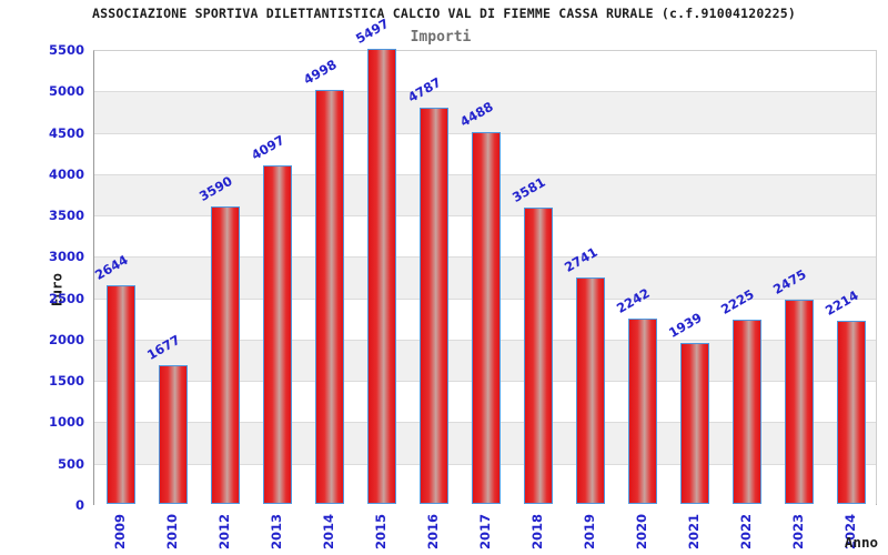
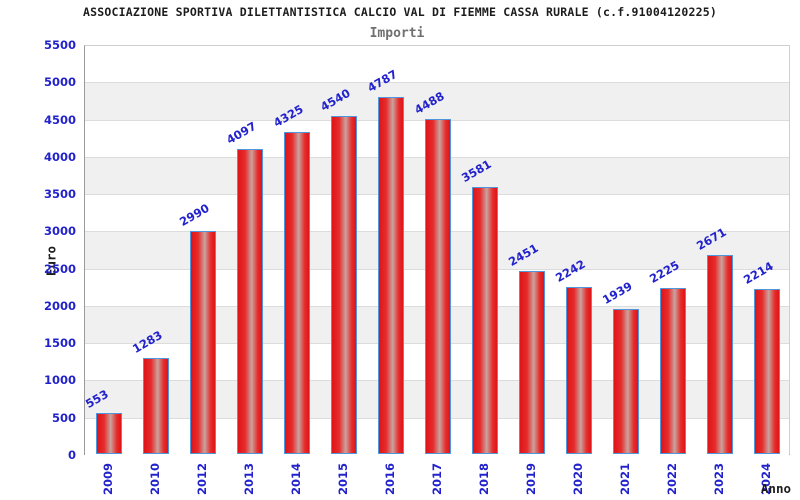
2009: 2644 -> 553
2010: 1677 -> 1283
2012: 3590 -> 2990
2014: 4998 -> 4325
2015: 5497 -> 4540
2019: 2741 -> 2451
2023: 2475 -> 2671
